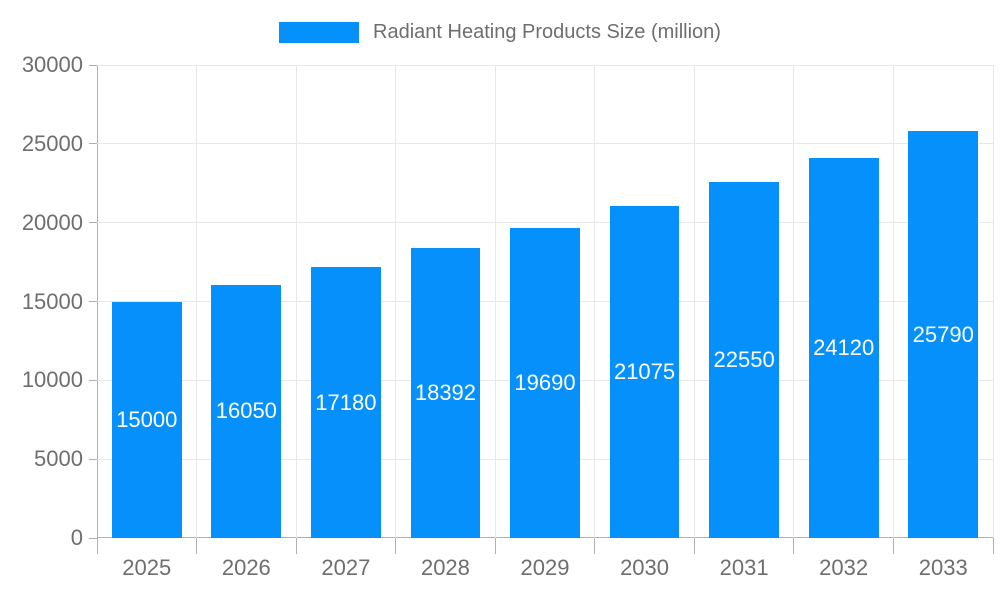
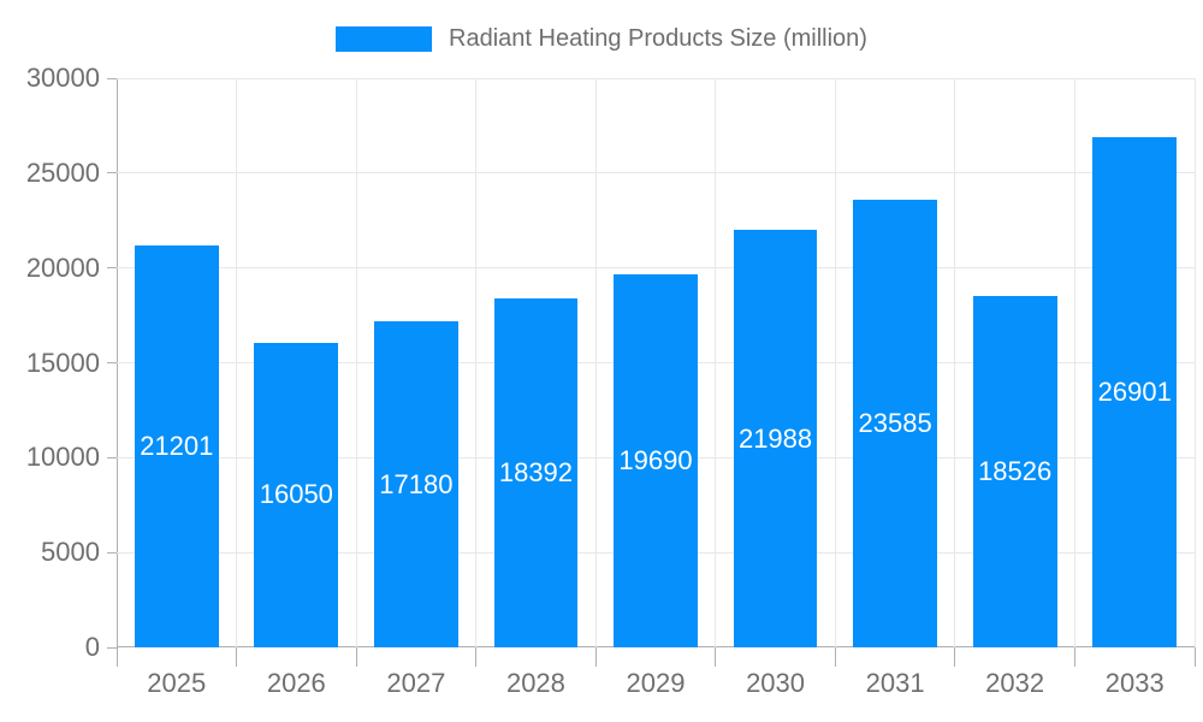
2025: 15000 -> 21201
2030: 21075 -> 21988
2031: 22550 -> 23585
2032: 24120 -> 18526
2033: 25790 -> 26901
